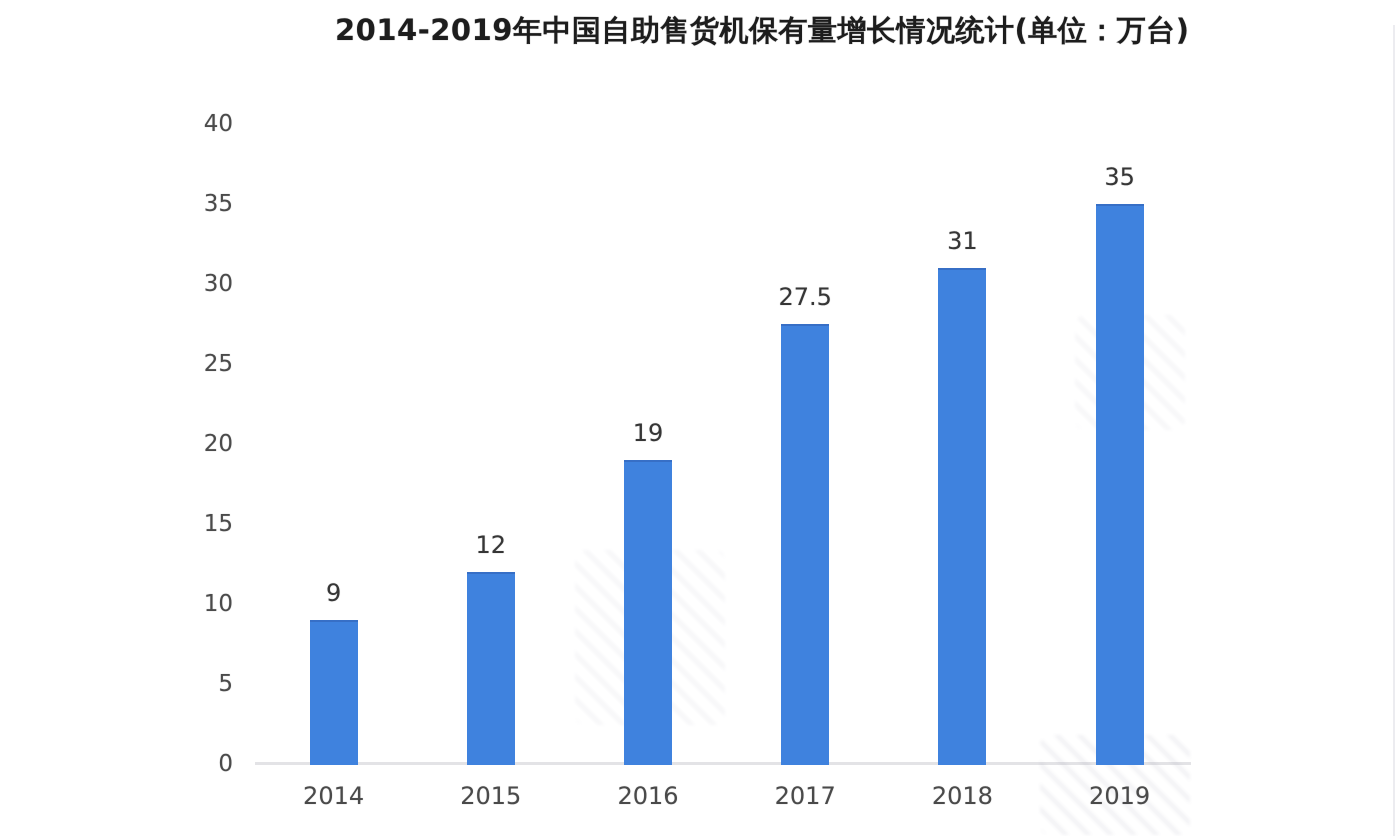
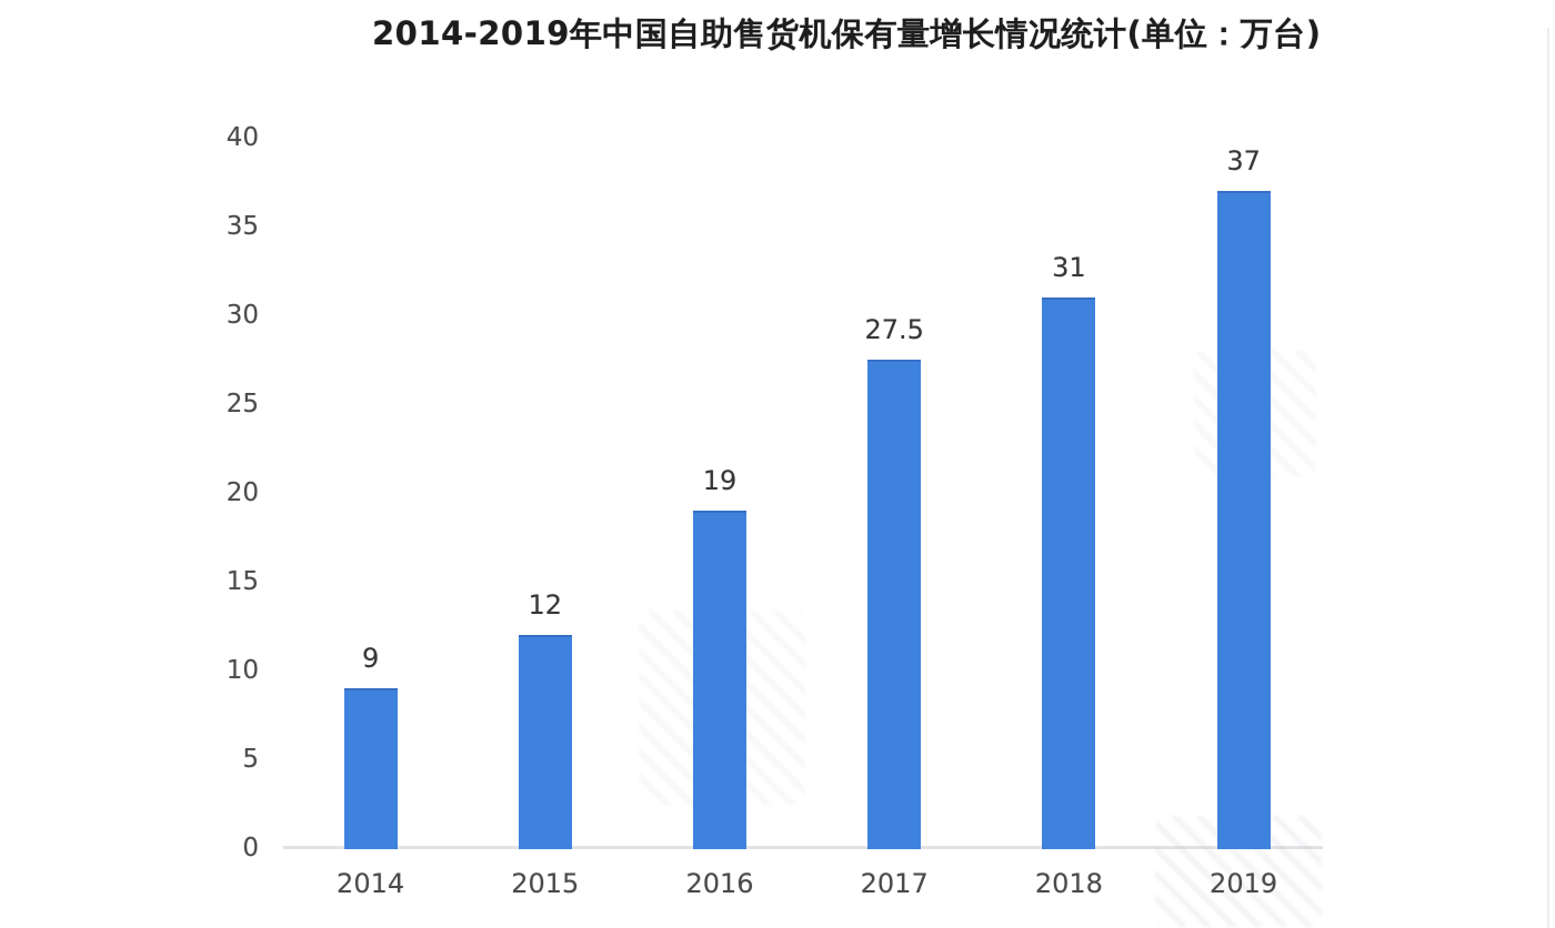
2019: 35 -> 37
